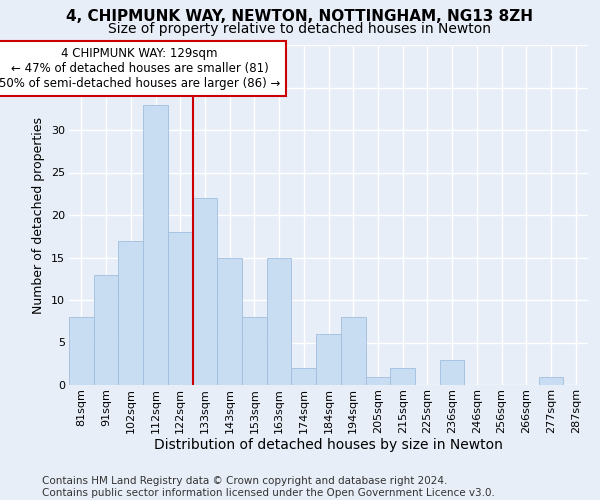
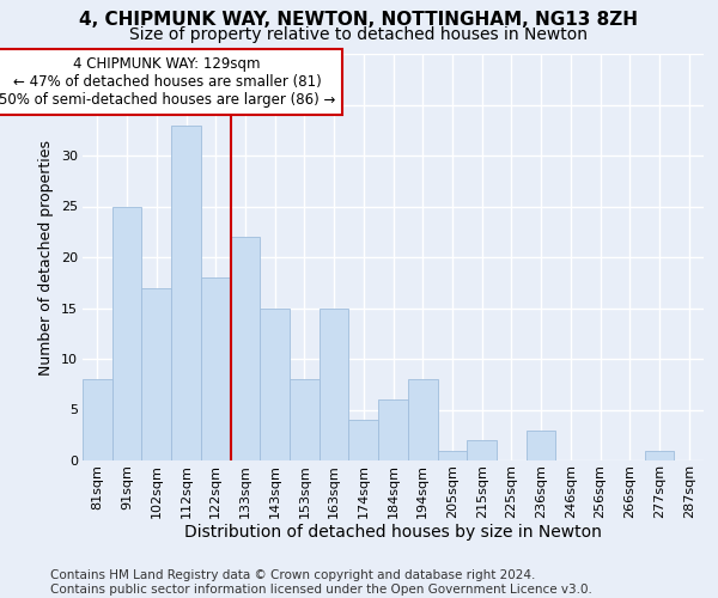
91sqm: 13 -> 25
174sqm: 2 -> 4
